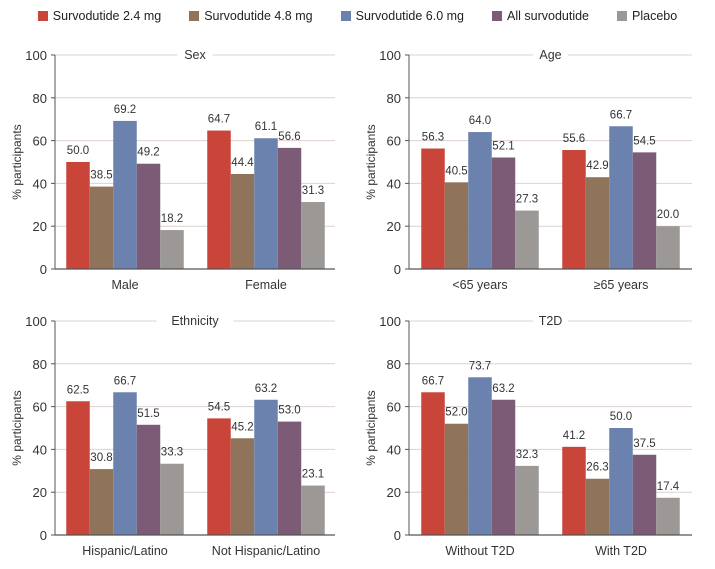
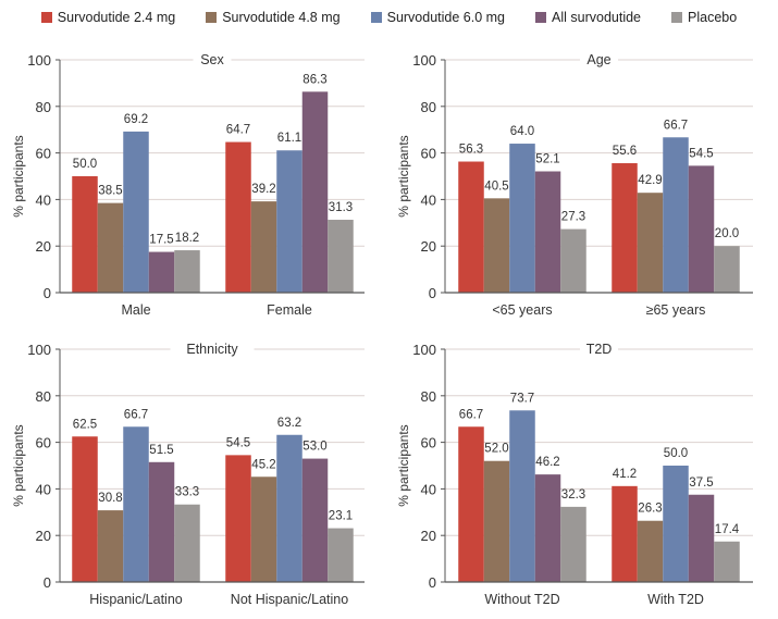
Sex/All survodutide/Male: 49.2 -> 17.5
Sex/Survodutide 4.8 mg/Female: 44.4 -> 39.2
Sex/All survodutide/Female: 56.6 -> 86.3
T2D/All survodutide/Without T2D: 63.2 -> 46.2
